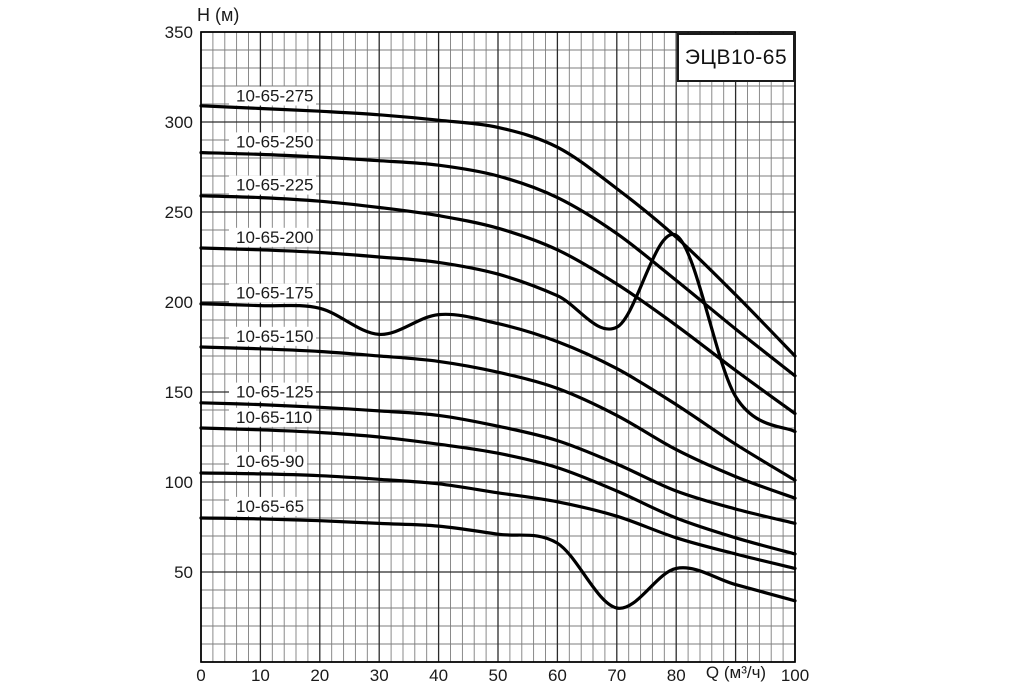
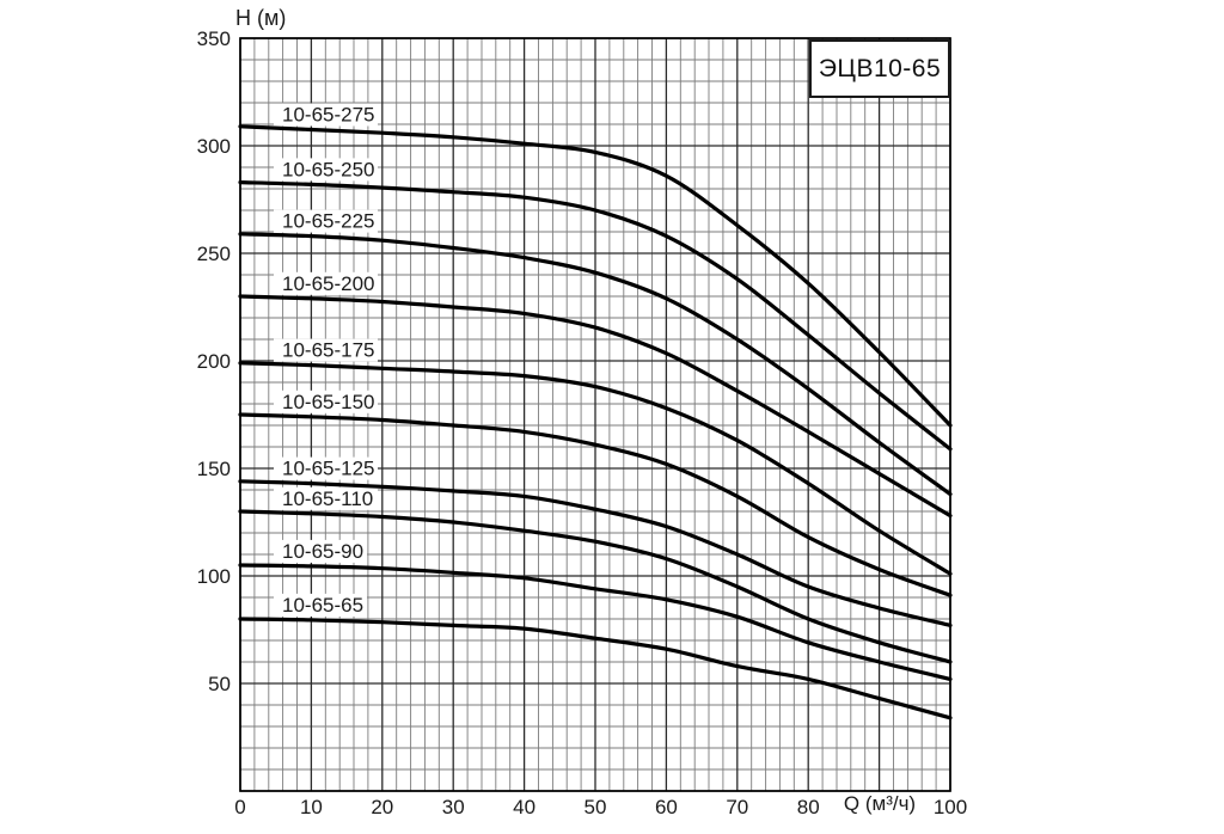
10-65-175/30: 182 -> 195
10-65-65/70: 30 -> 58
10-65-200/80: 237 -> 167
